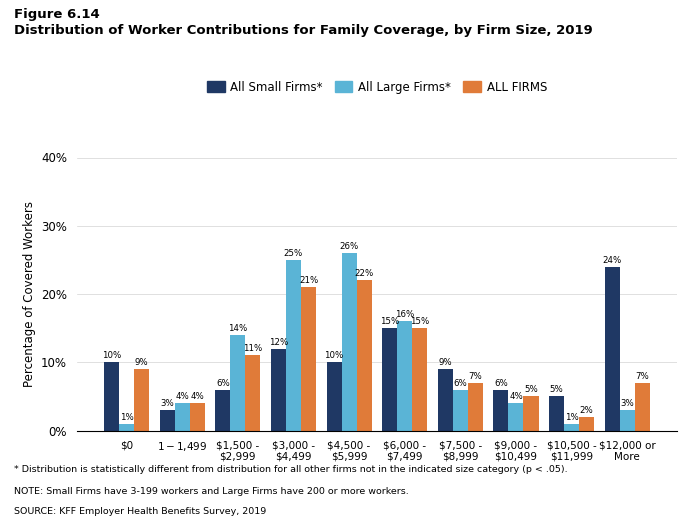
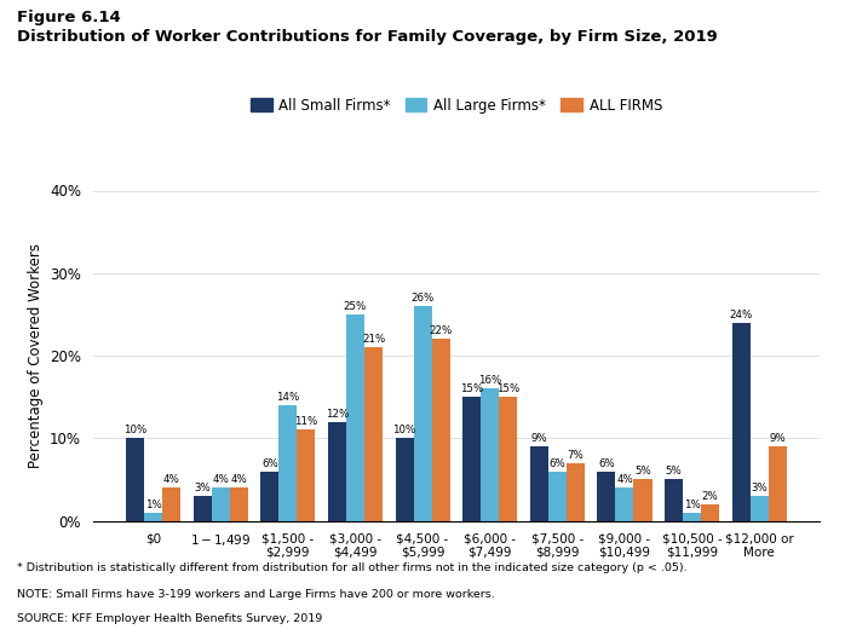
ALL FIRMS/$0: 9% -> 4%
ALL FIRMS/$12,000 or More: 7% -> 9%
